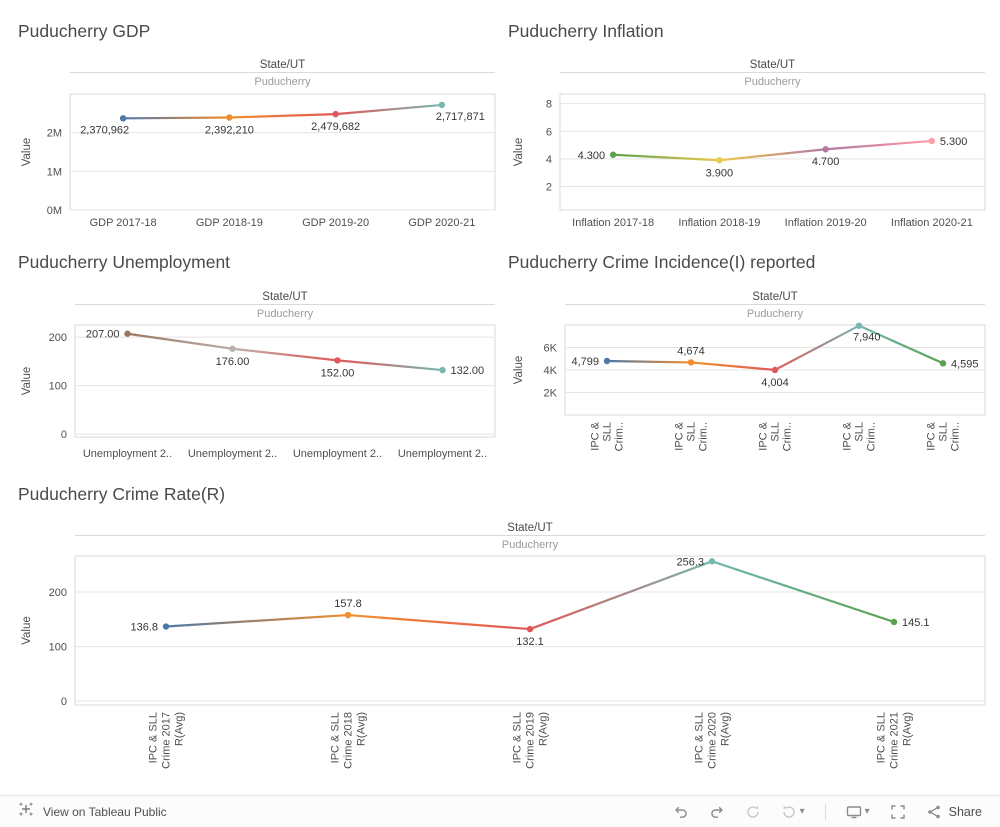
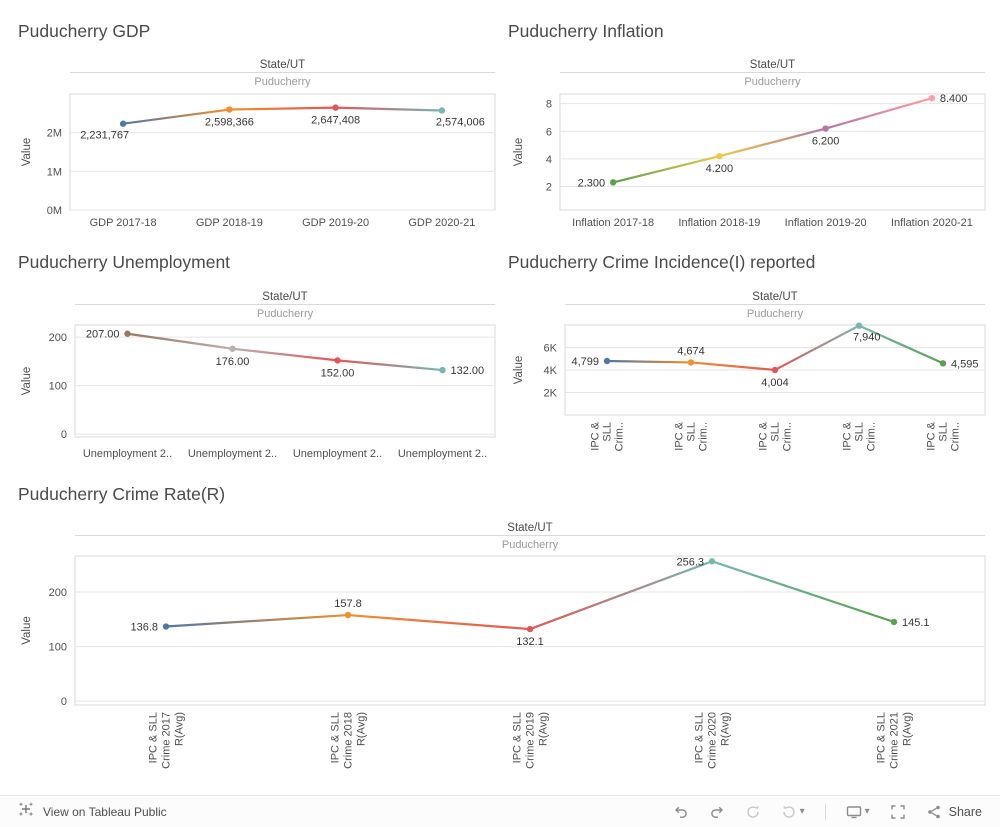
Puducherry GDP/GDP 2017-18: 2,370,962 -> 2,231,767
Puducherry GDP/GDP 2018-19: 2,392,210 -> 2,598,366
Puducherry GDP/GDP 2019-20: 2,479,682 -> 2,647,408
Puducherry GDP/GDP 2020-21: 2,717,871 -> 2,574,006
Puducherry Inflation/Inflation 2017-18: 4.300 -> 2.300
Puducherry Inflation/Inflation 2018-19: 3.900 -> 4.200
Puducherry Inflation/Inflation 2019-20: 4.700 -> 6.200
Puducherry Inflation/Inflation 2020-21: 5.300 -> 8.400
